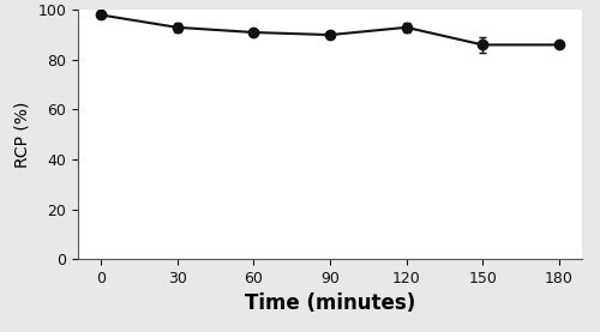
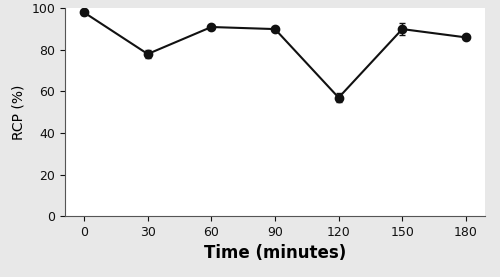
30: 93 -> 78
120: 93 -> 57
150: 86 -> 90
